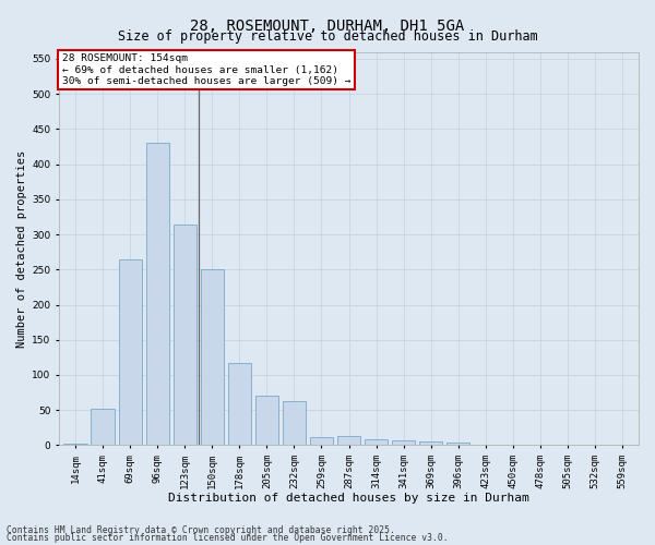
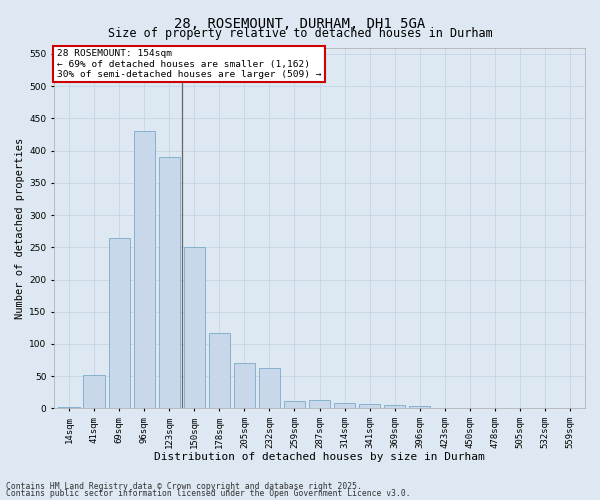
123sqm: 314 -> 390
